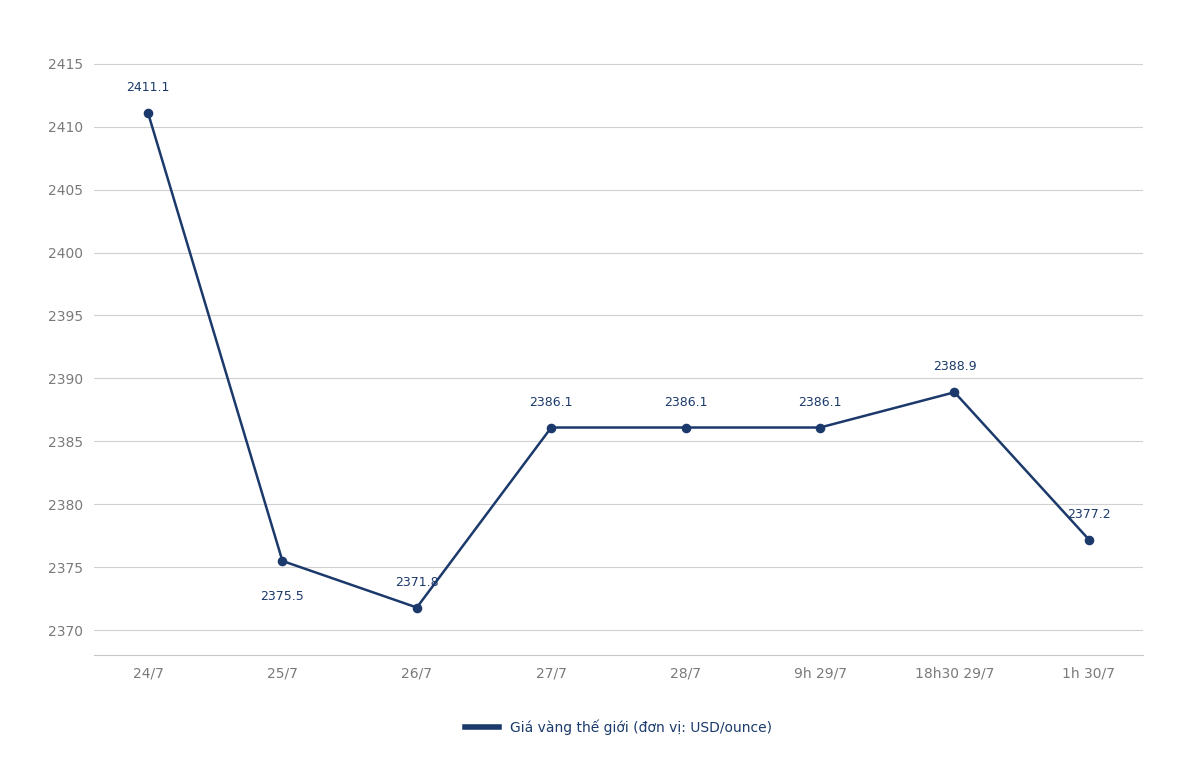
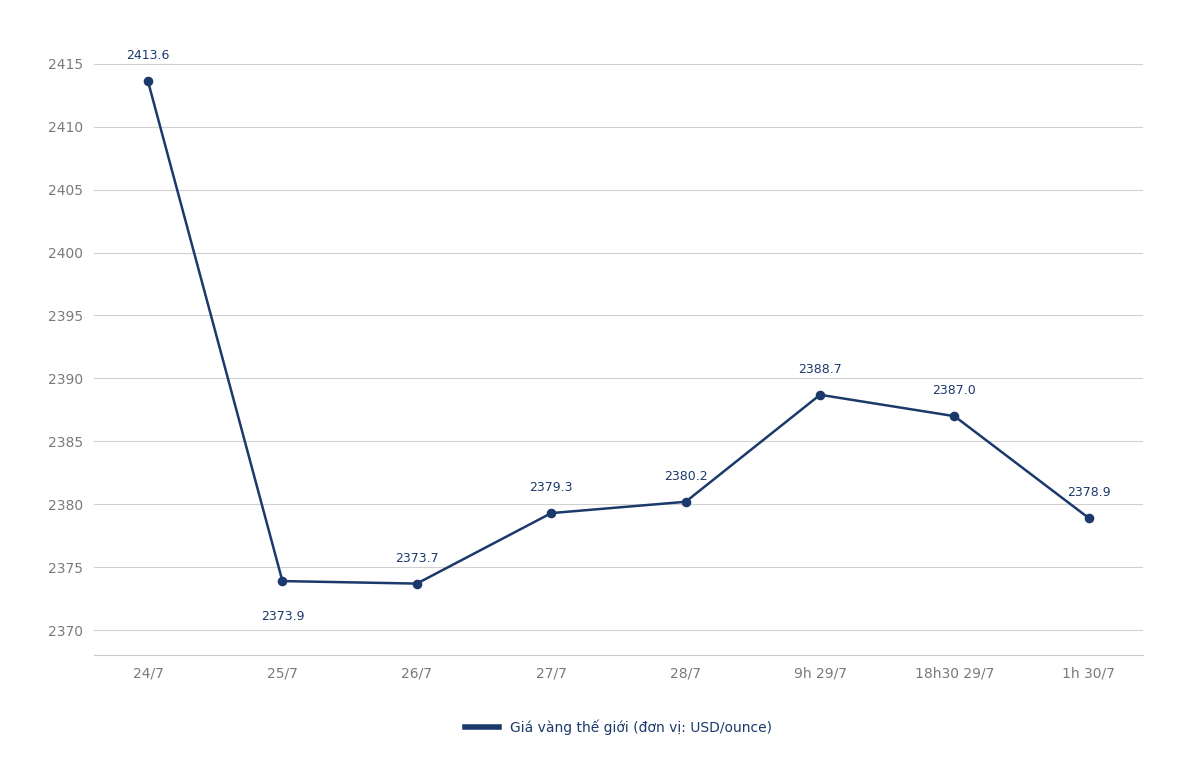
24/7: 2411.1 -> 2413.6
25/7: 2375.5 -> 2373.9
26/7: 2371.8 -> 2373.7
27/7: 2386.1 -> 2379.3
28/7: 2386.1 -> 2380.2
9h 29/7: 2386.1 -> 2388.7
18h30 29/7: 2388.9 -> 2387.0
1h 30/7: 2377.2 -> 2378.9
